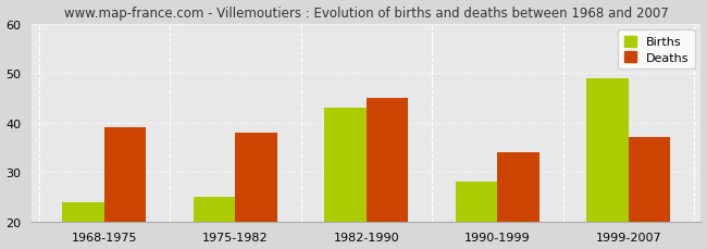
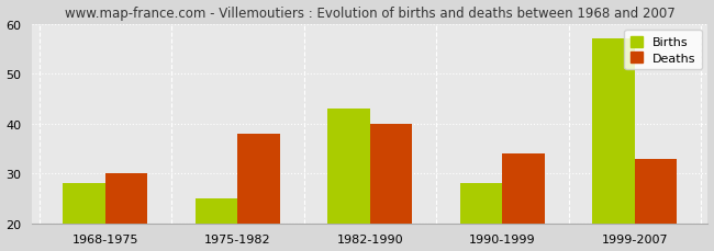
Births/1968-1975: 24 -> 28
Deaths/1968-1975: 39 -> 30
Deaths/1982-1990: 45 -> 40
Births/1999-2007: 49 -> 57
Deaths/1999-2007: 37 -> 33
